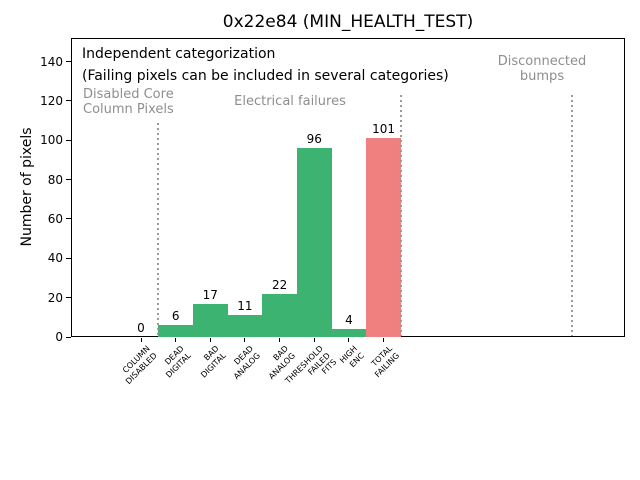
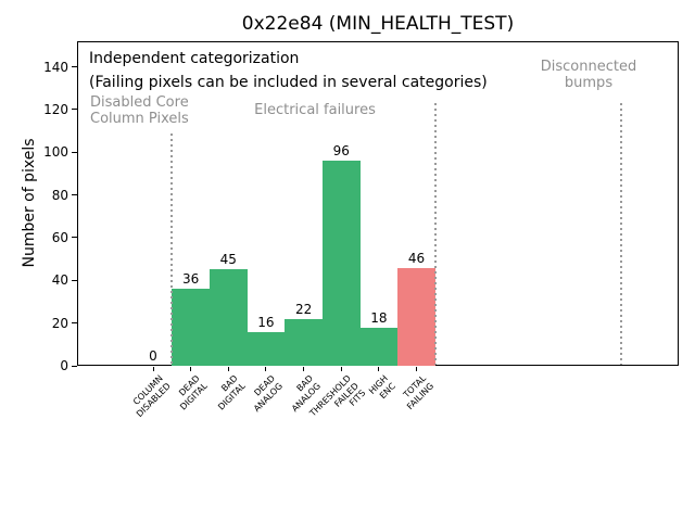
DEAD DIGITAL: 6 -> 36
BAD DIGITAL: 17 -> 45
DEAD ANALOG: 11 -> 16
HIGH ENC: 4 -> 18
TOTAL FAILING: 101 -> 46
